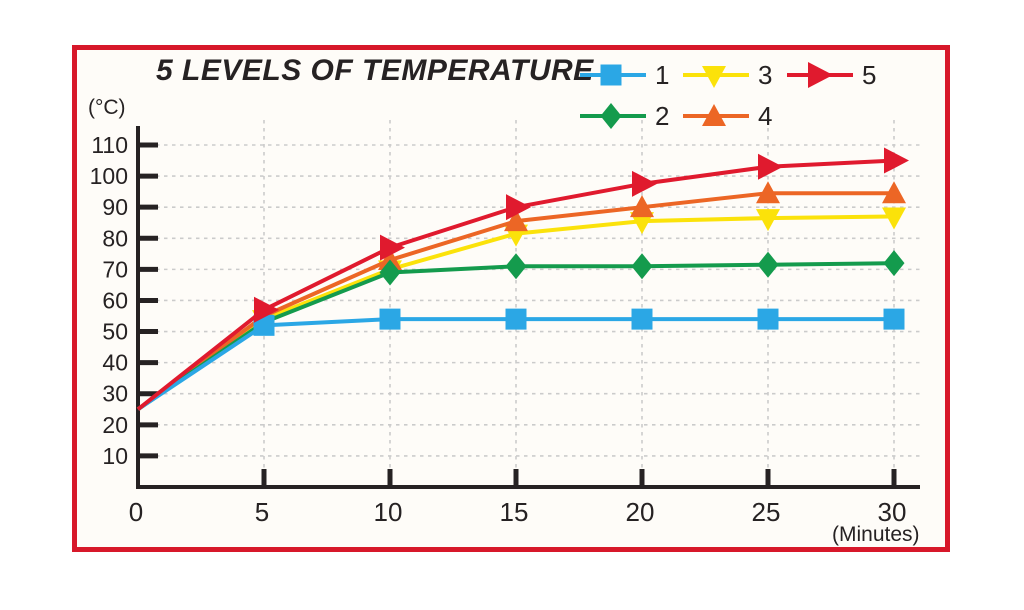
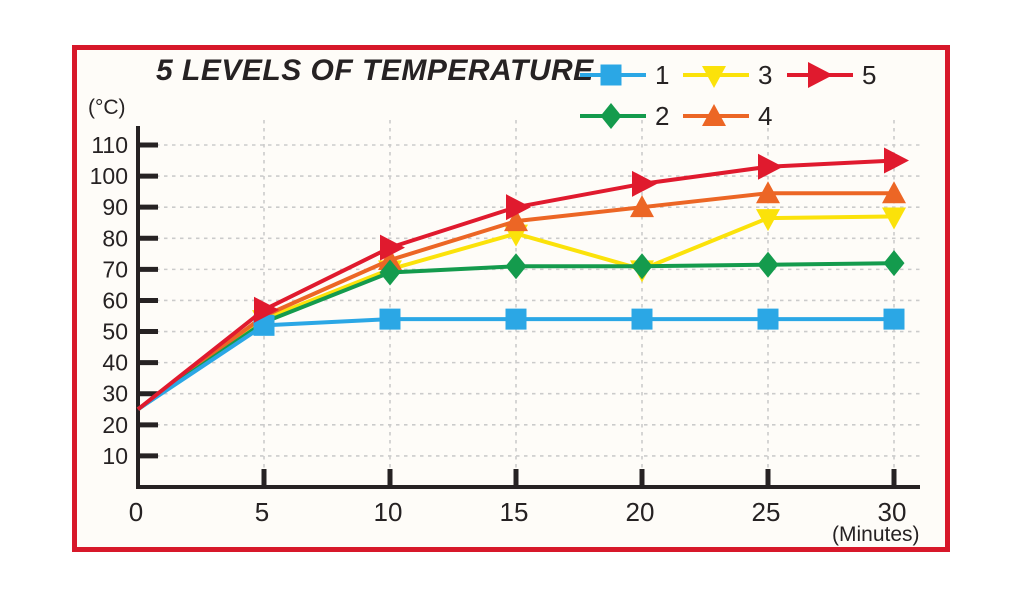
3/20: 86 -> 70
